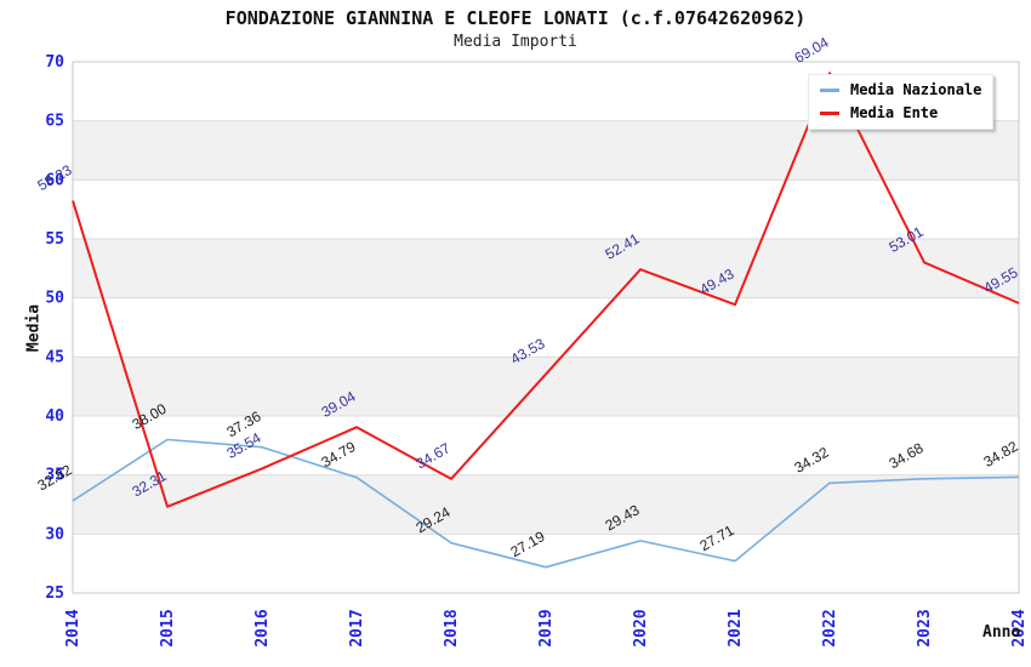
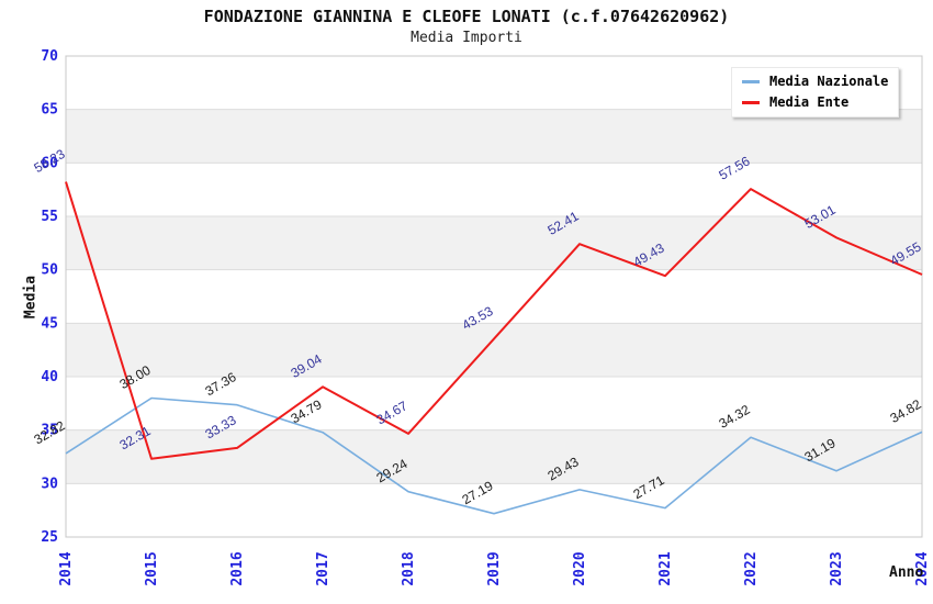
Media Ente/2016: 35.54 -> 33.33
Media Ente/2022: 69.04 -> 57.56
Media Nazionale/2023: 34.68 -> 31.19
